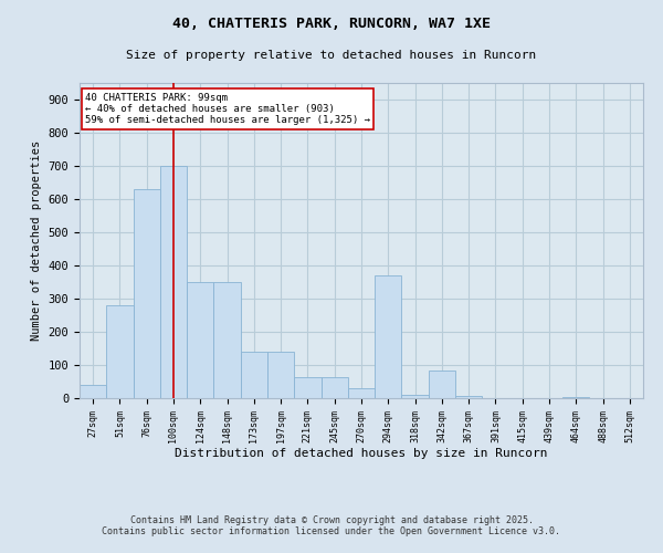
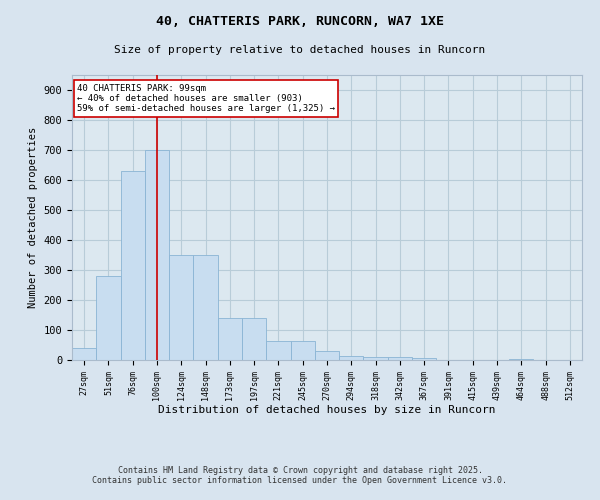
294sqm: 370 -> 15
342sqm: 85 -> 10
